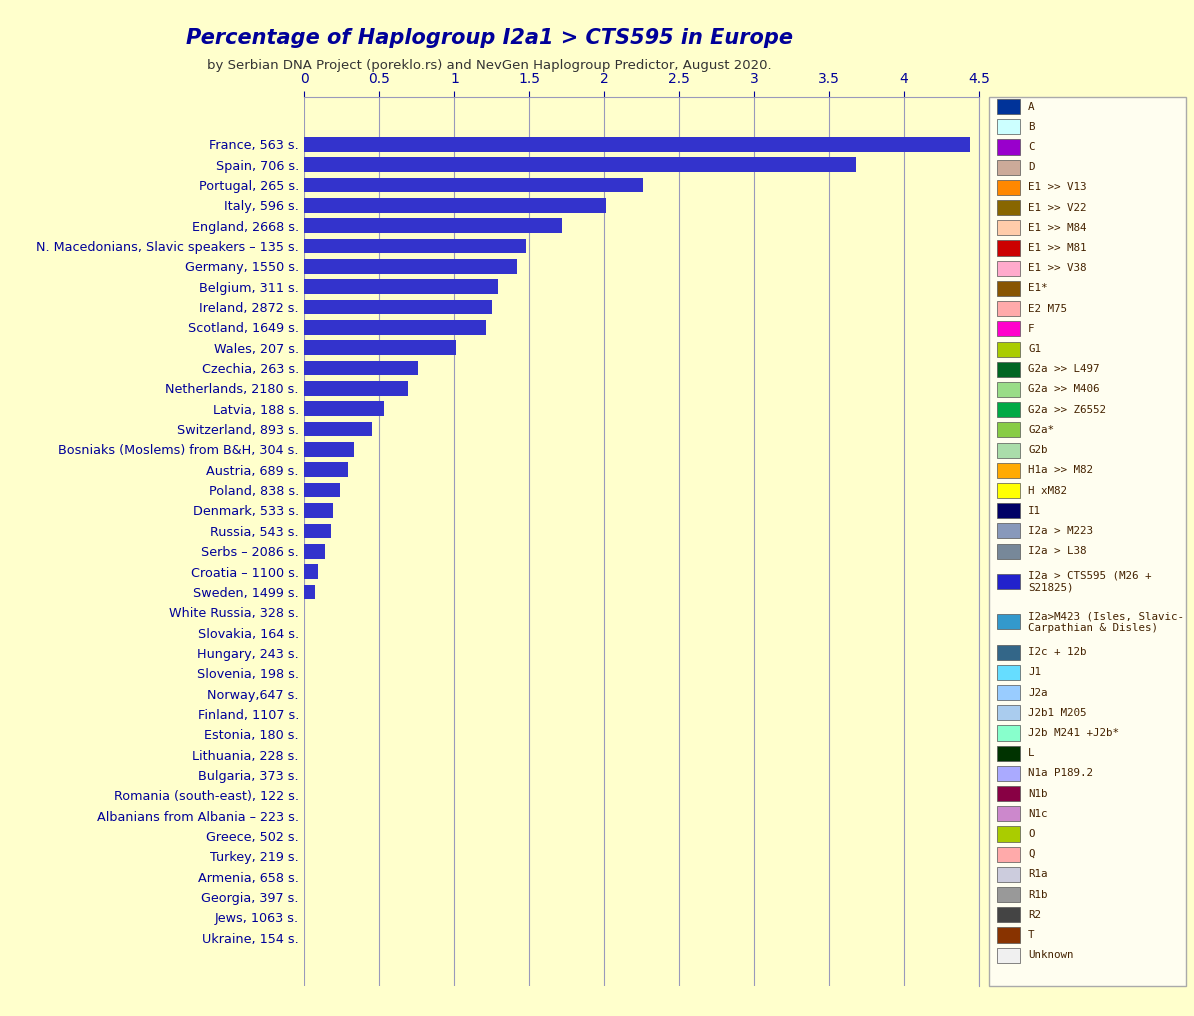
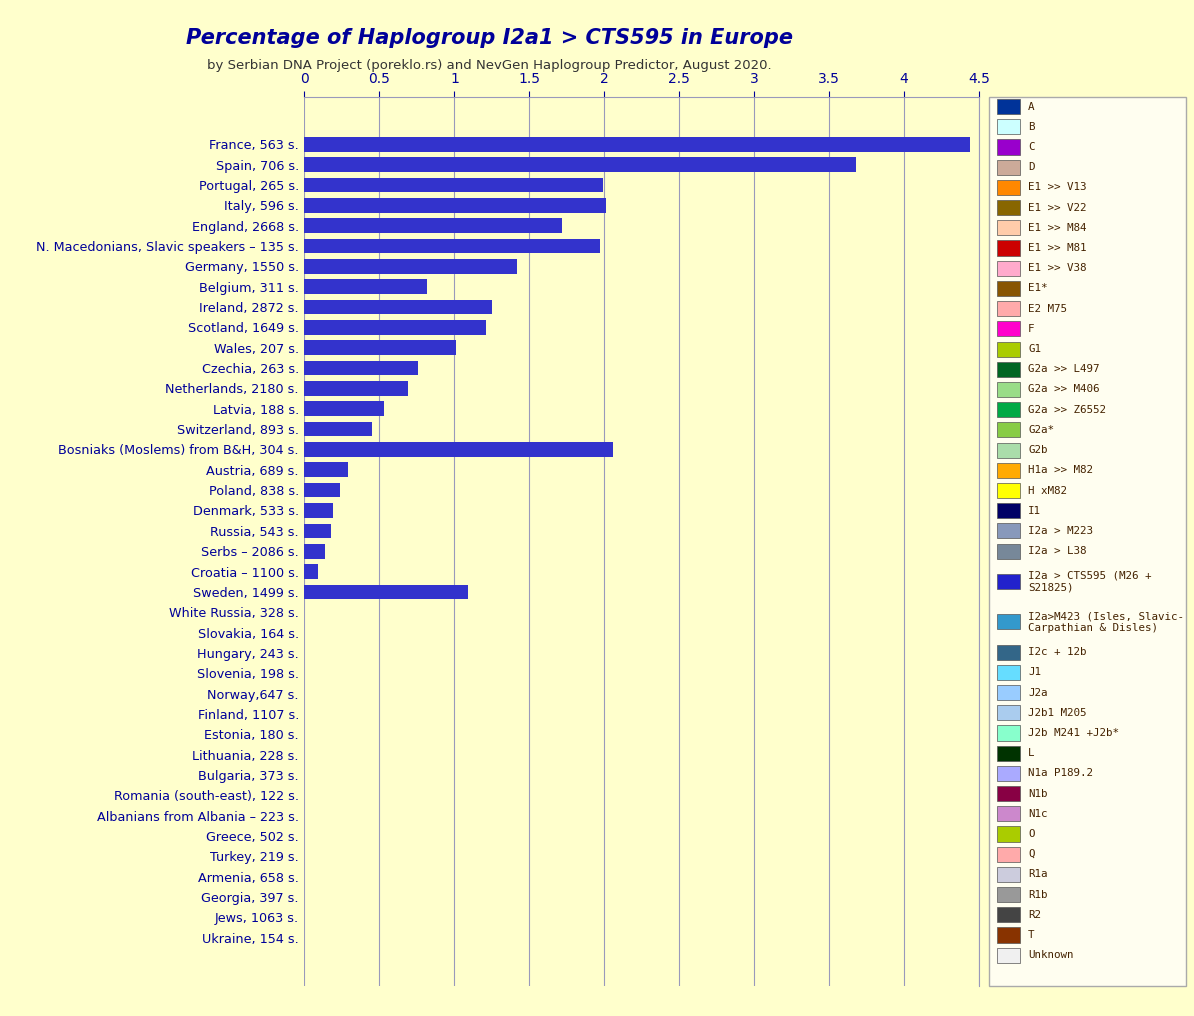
Portugal, 265 s.: 2.26 -> 1.99
N. Macedonians, Slavic speakers – 135 s.: 1.48 -> 1.97
Belgium, 311 s.: 1.29 -> 0.82
Bosniaks (Moslems) from B&H, 304 s.: 0.33 -> 2.06
Sweden, 1499 s.: 0.07 -> 1.09
